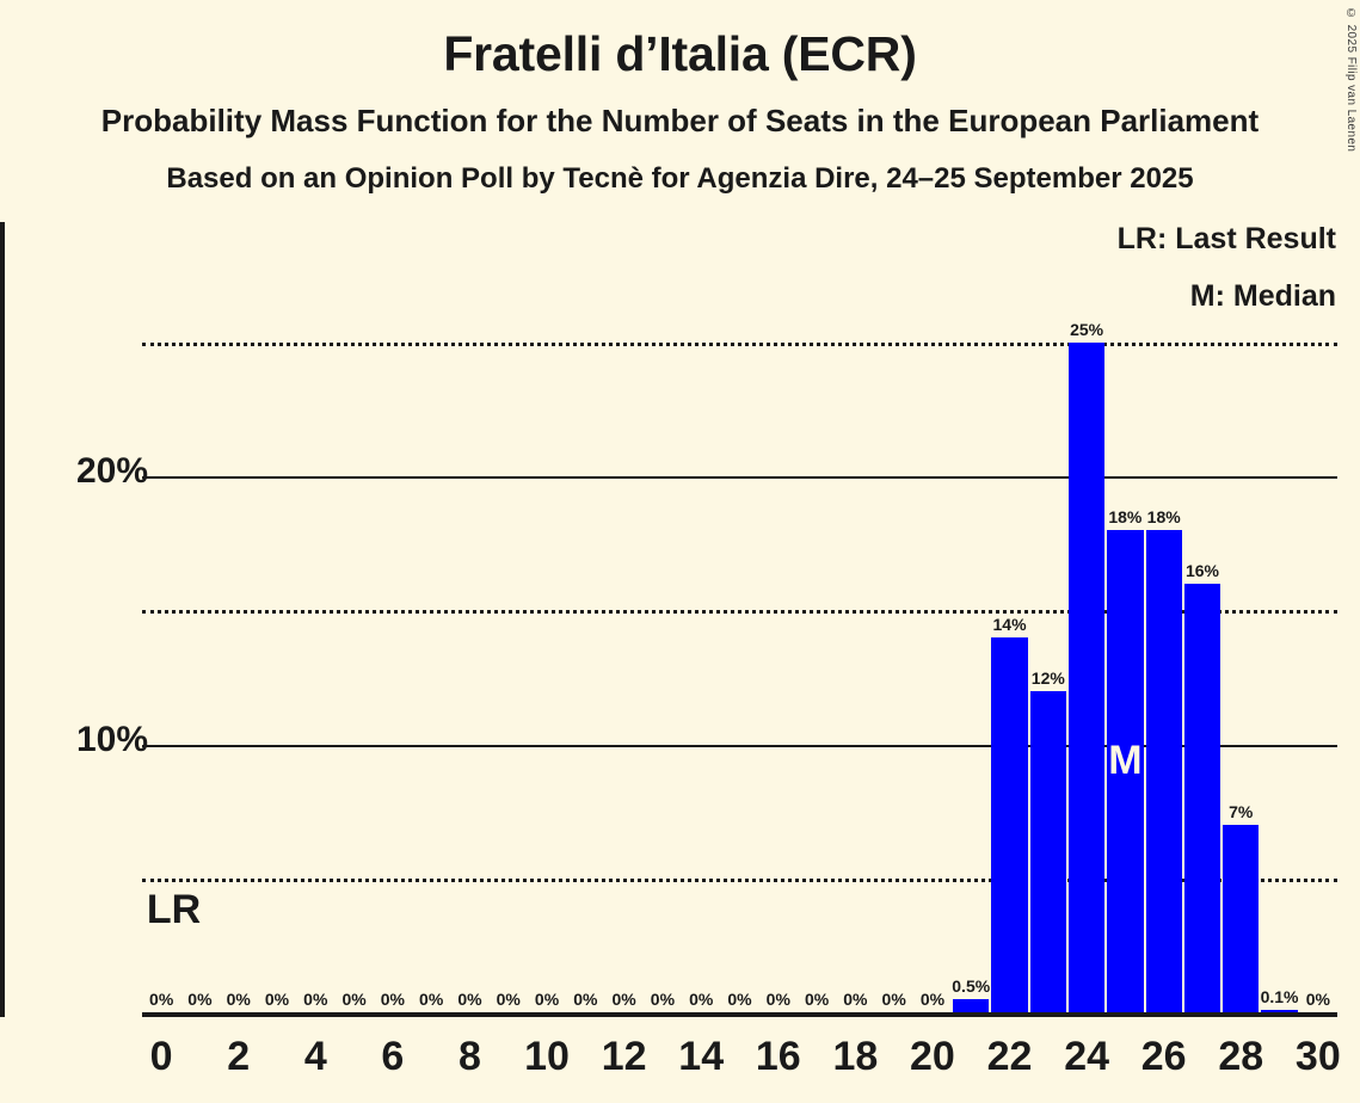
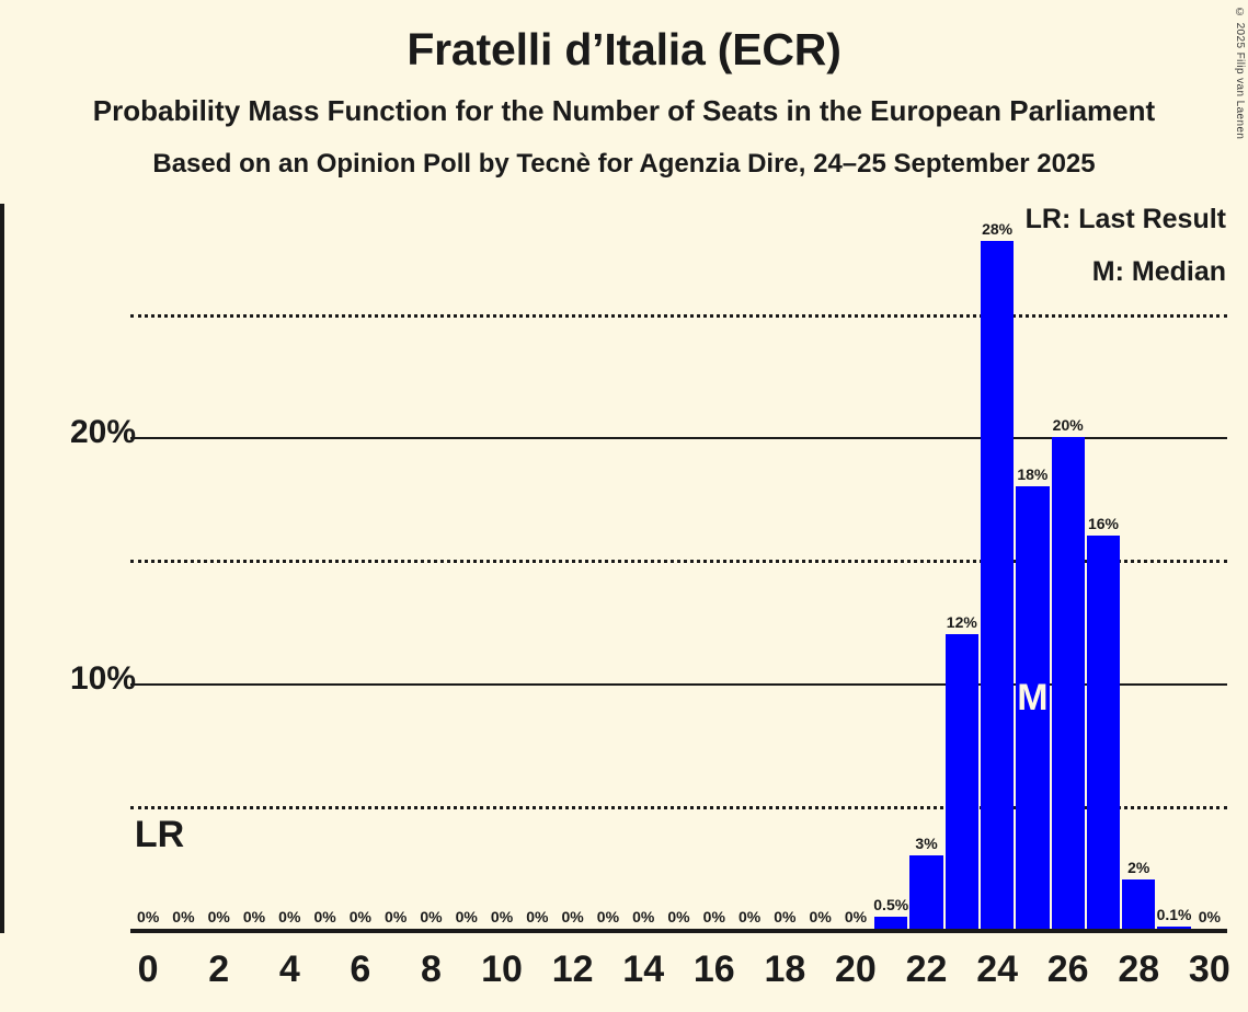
22: 14% -> 3%
24: 25% -> 28%
26: 18% -> 20%
28: 7% -> 2%
